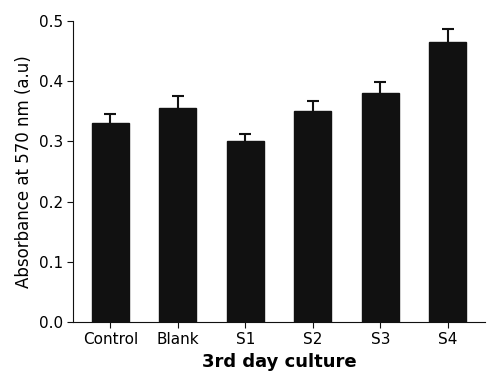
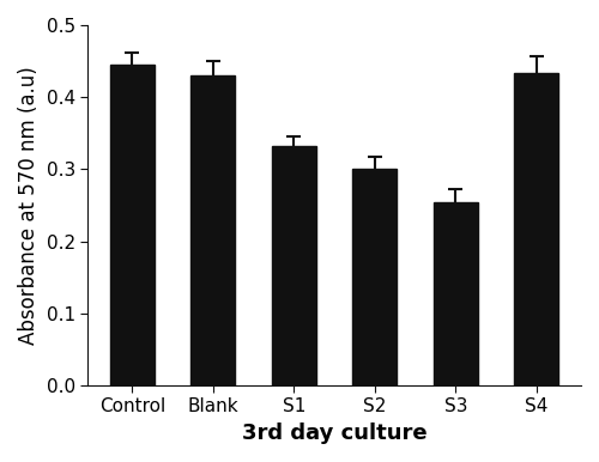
Control: 0.330 -> 0.446
Blank: 0.356 -> 0.430
S1: 0.300 -> 0.332
S2: 0.350 -> 0.300
S3: 0.380 -> 0.254
S4: 0.465 -> 0.434
